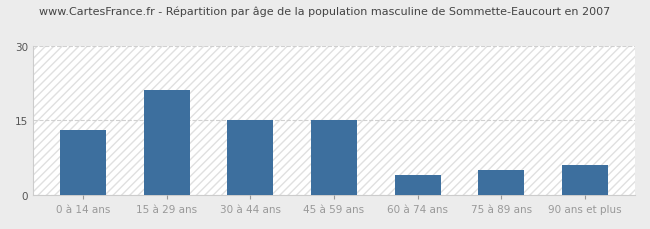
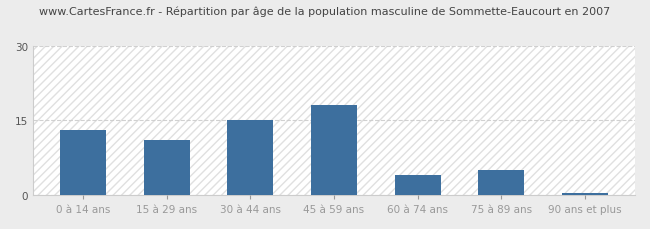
15 à 29 ans: 21.0 -> 11.0
45 à 59 ans: 15.0 -> 18.0
90 ans et plus: 6.0 -> 0.4
